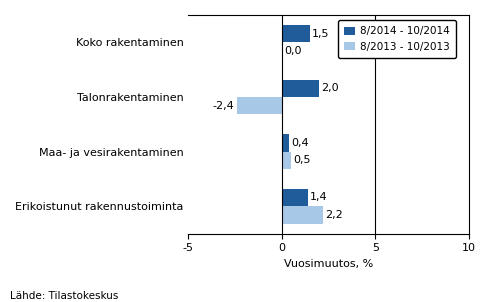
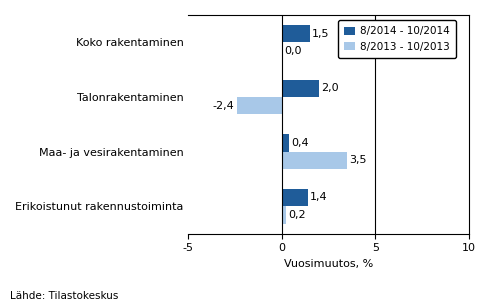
8/2013 - 10/2013/Maa- ja vesirakentaminen: 0,5 -> 3,5
8/2013 - 10/2013/Erikoistunut rakennustoiminta: 2,2 -> 0,2
